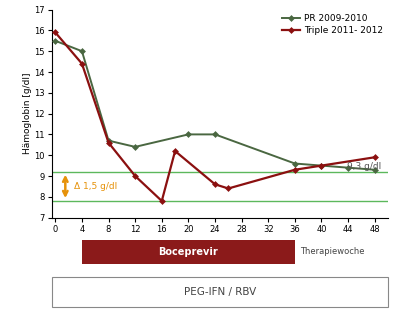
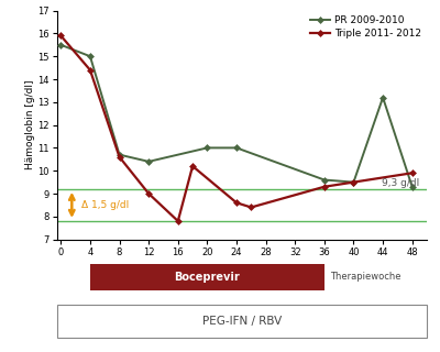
PR 2009-2010/44: 9.4 -> 13.2
